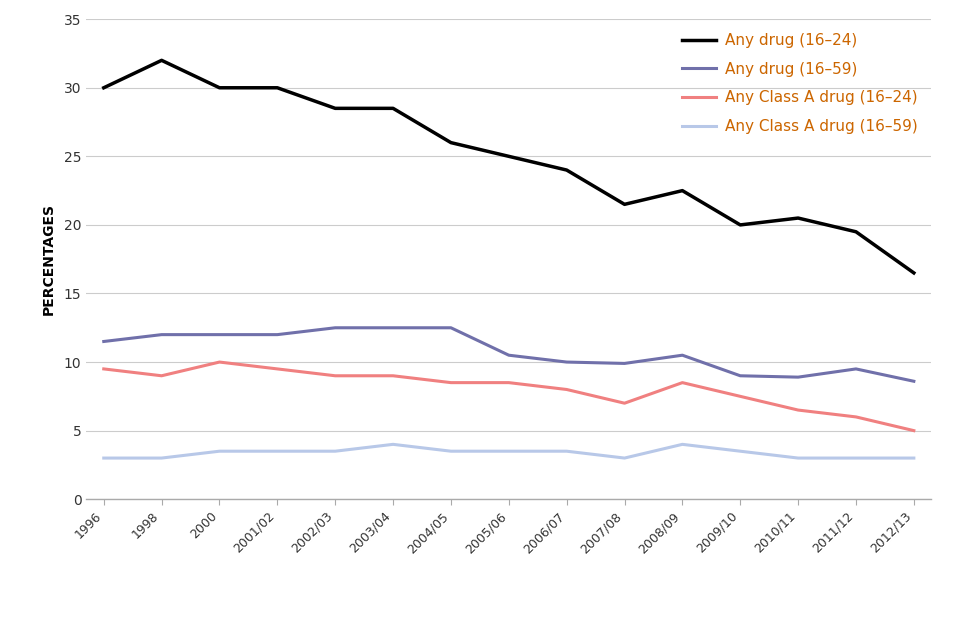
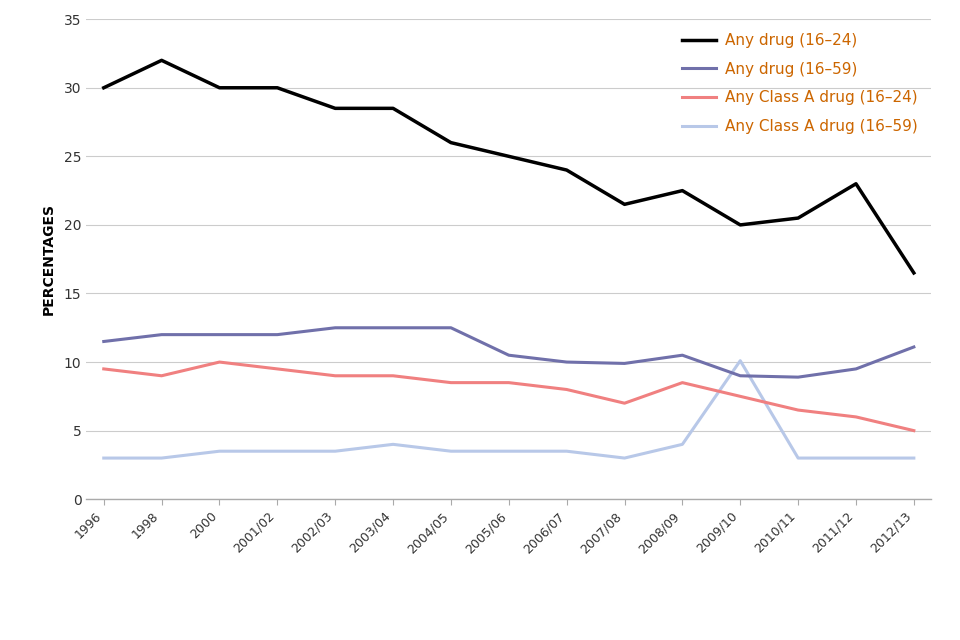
Any Class A drug (16–59)/2009/10: 3.5 -> 10.1
Any drug (16–24)/2011/12: 19.5 -> 23.0
Any drug (16–59)/2012/13: 8.6 -> 11.1
